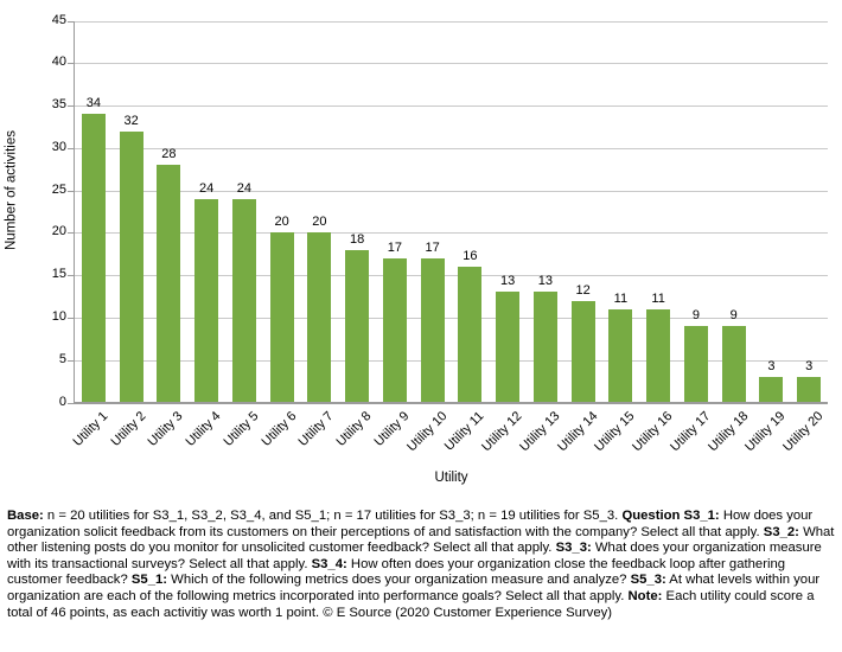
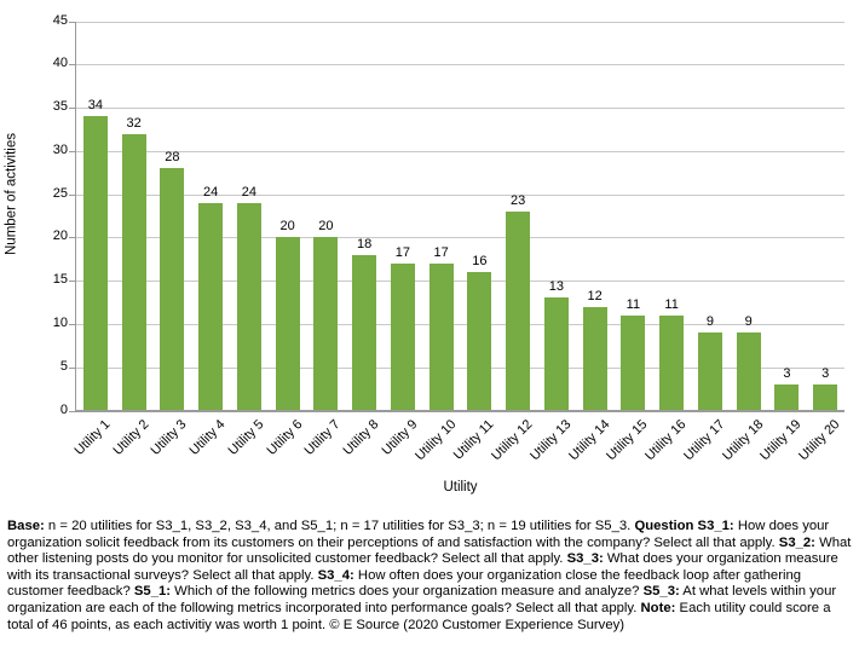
Utility 12: 13 -> 23
